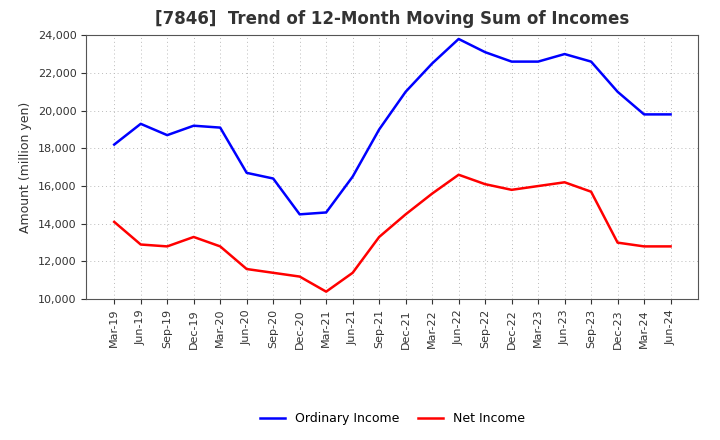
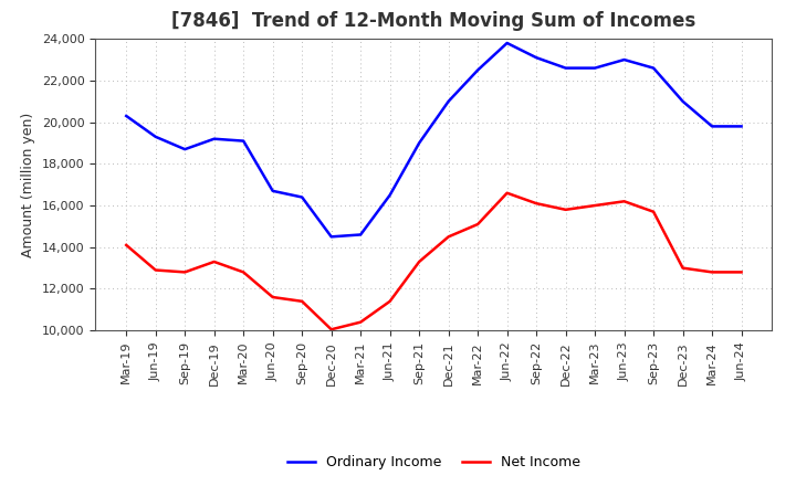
Ordinary Income/Mar-19: 18,200 -> 20,300
Net Income/Dec-20: 11,200 -> 10,000
Net Income/Mar-22: 15,600 -> 15,100
